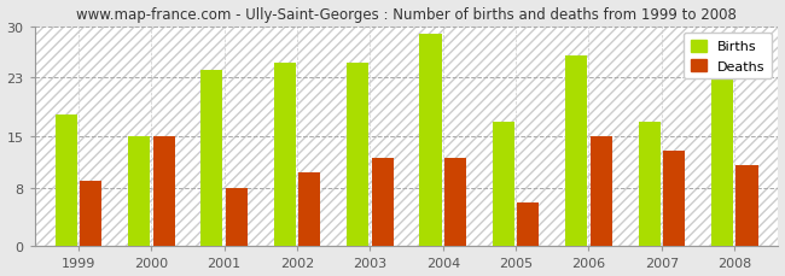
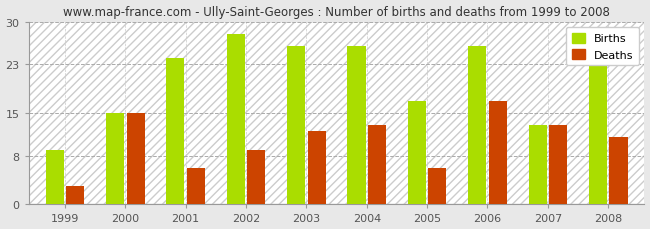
Births/1999: 18 -> 9
Deaths/1999: 9 -> 3
Deaths/2001: 8 -> 6
Births/2002: 25 -> 28
Deaths/2002: 10 -> 9
Births/2003: 25 -> 26
Births/2004: 29 -> 26
Deaths/2004: 12 -> 13
Deaths/2006: 15 -> 17
Births/2007: 17 -> 13
